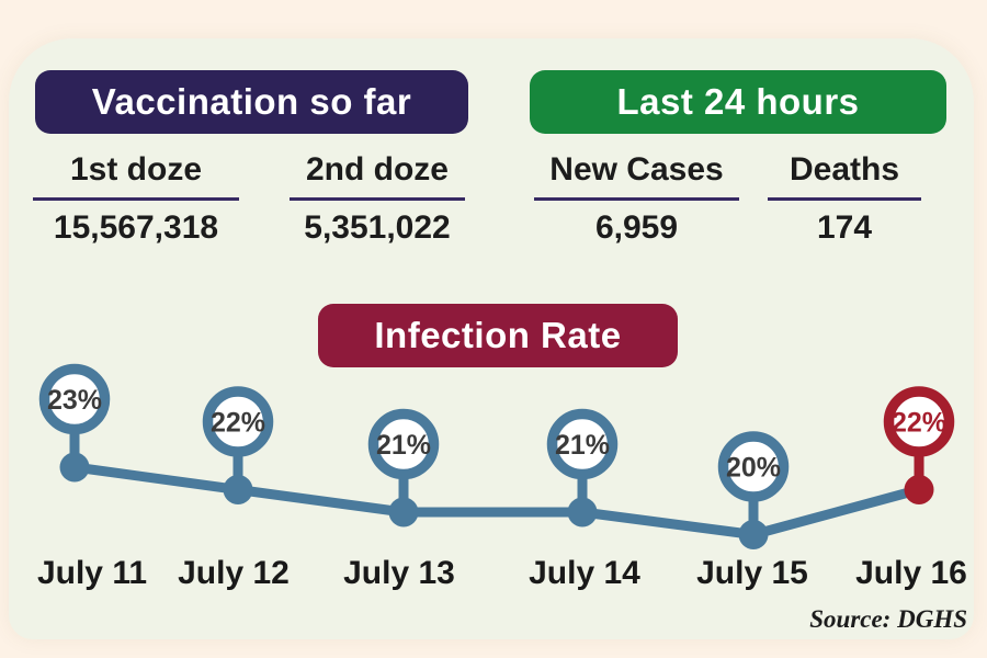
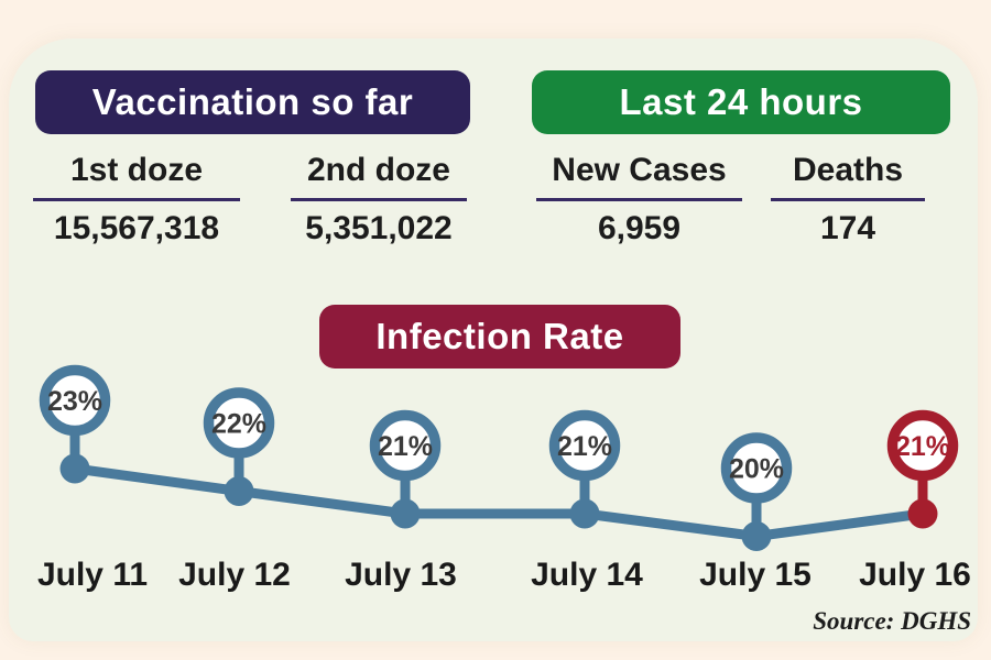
July 16: 22% -> 21%
